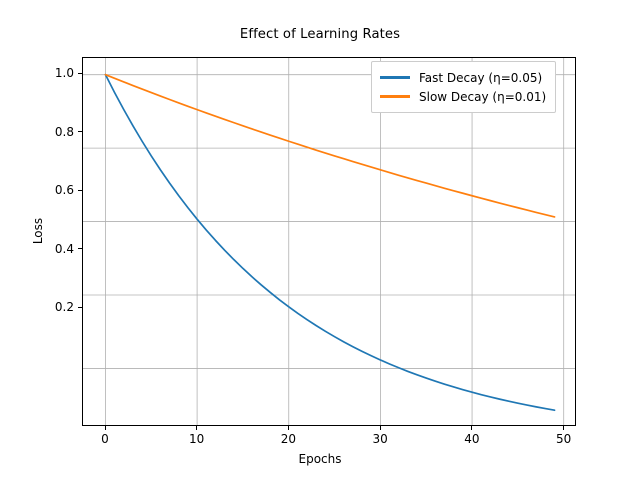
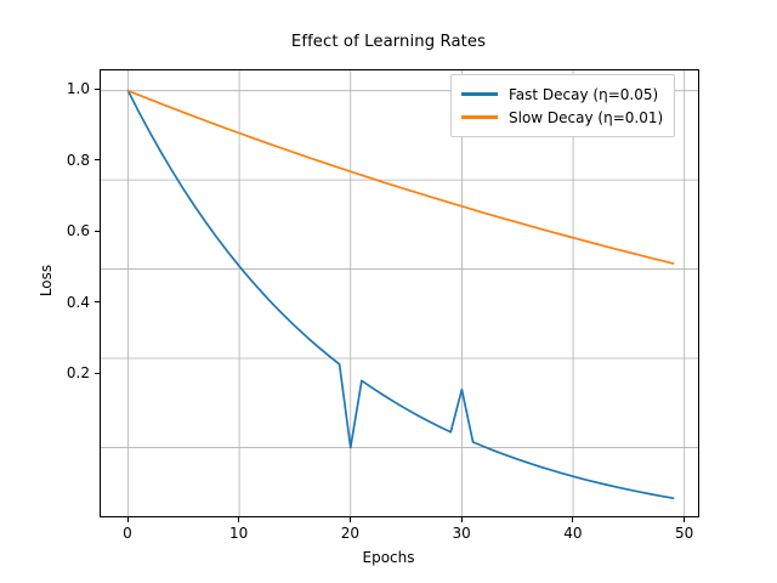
Fast Decay (η=0.05)/20: 0.37 -> 0.20
Fast Decay (η=0.05)/30: 0.22 -> 0.33
